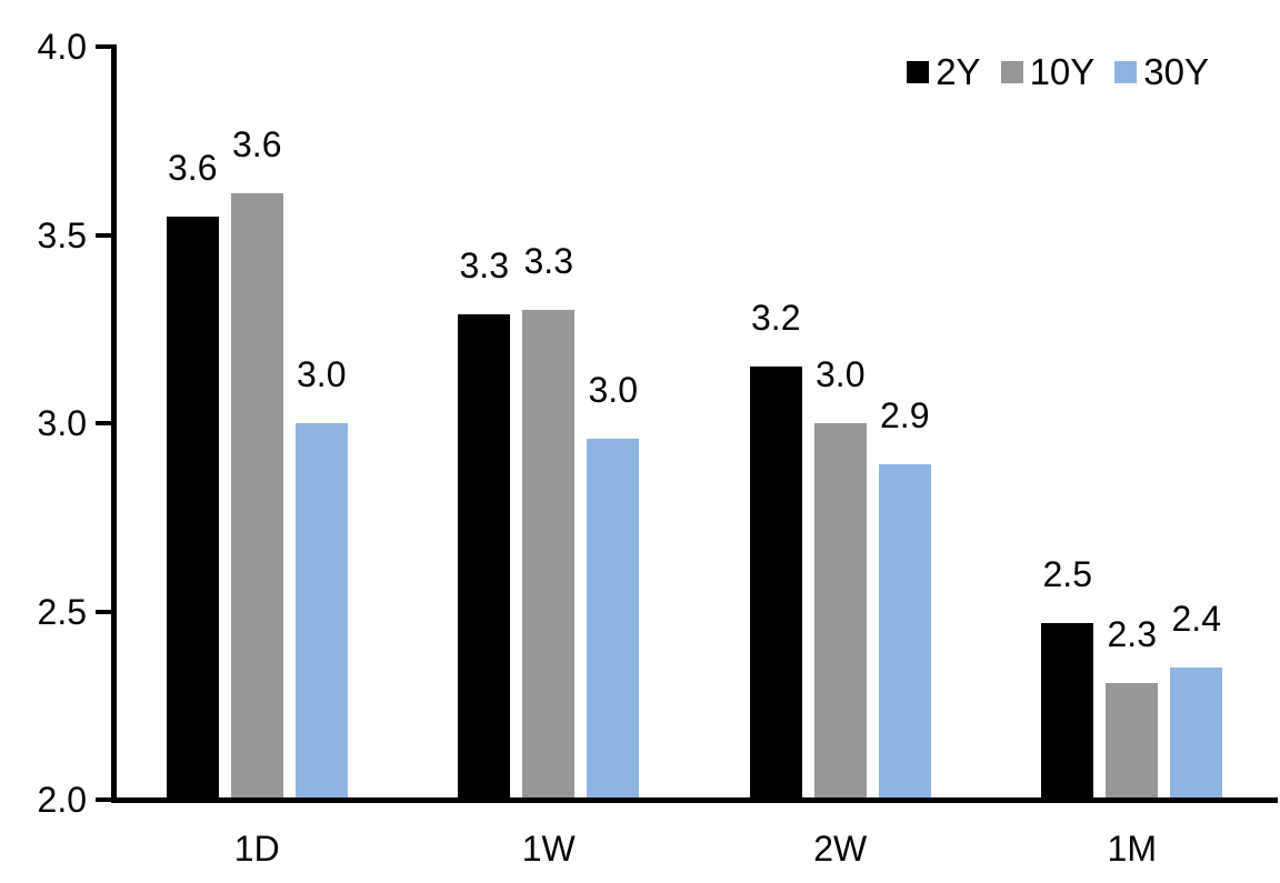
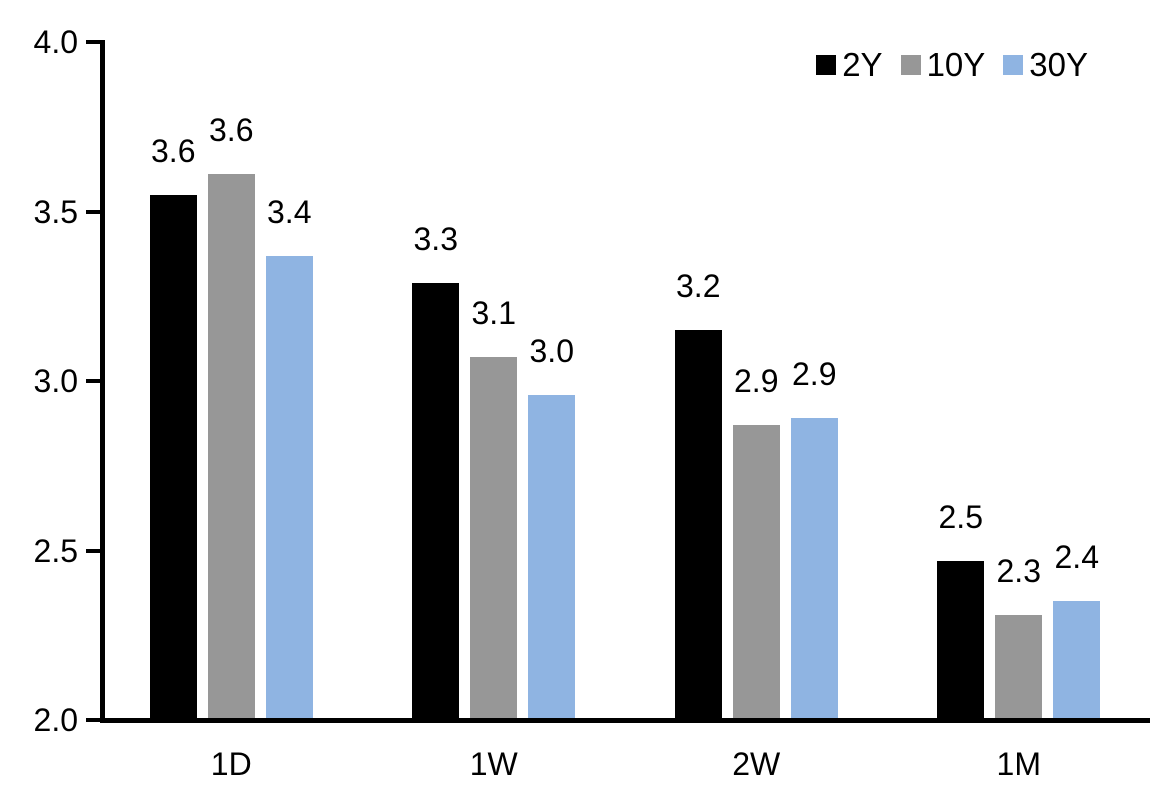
30Y/1D: 3.0 -> 3.4
10Y/1W: 3.3 -> 3.1
10Y/2W: 3.0 -> 2.9
